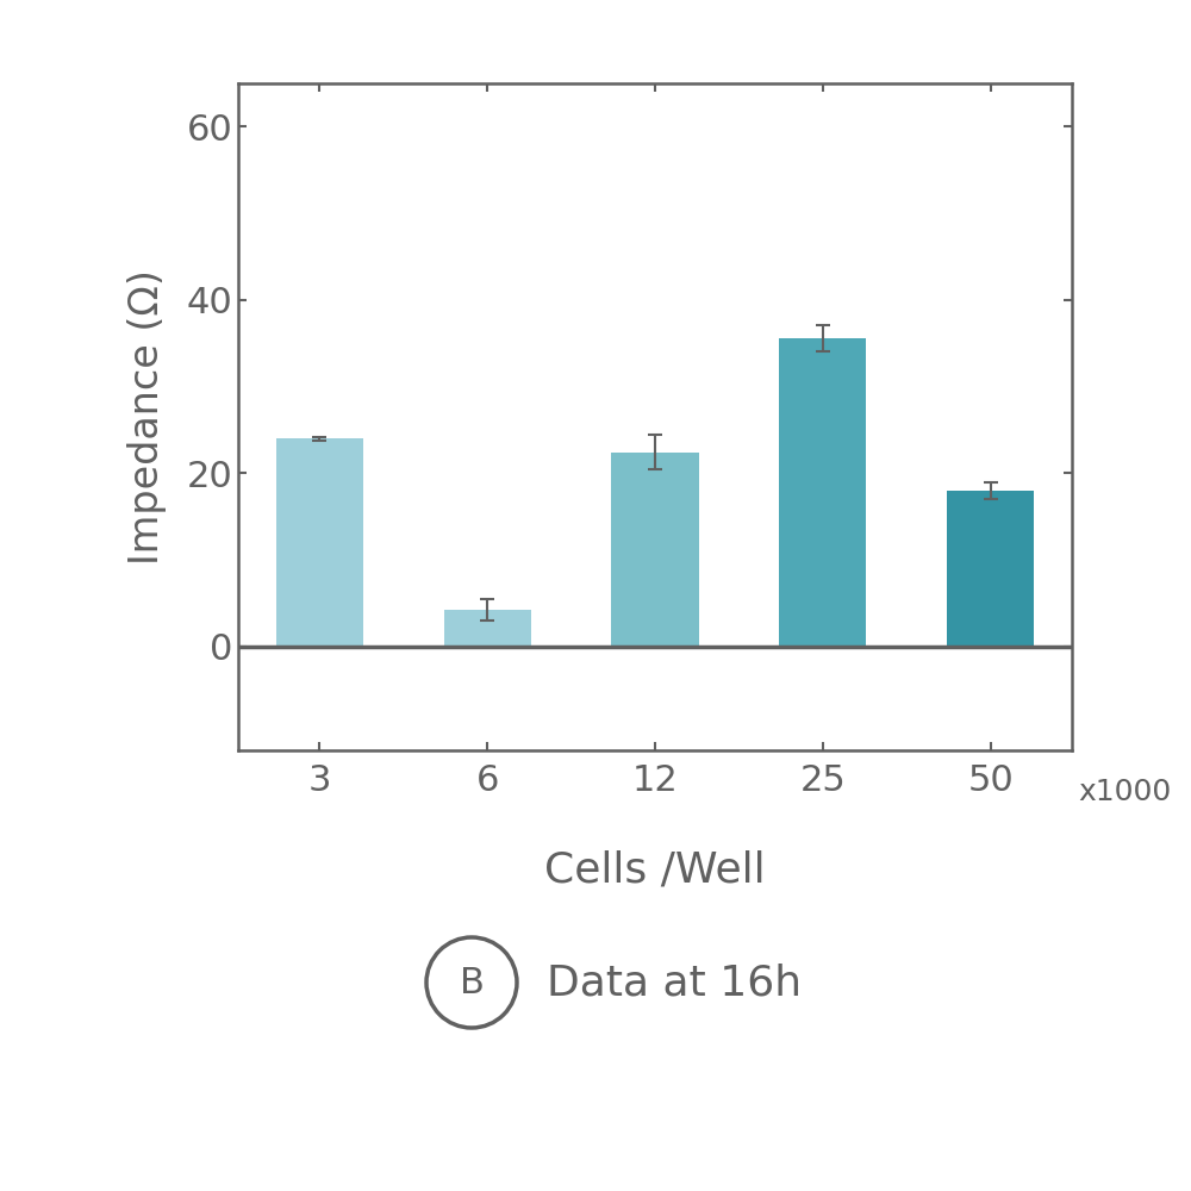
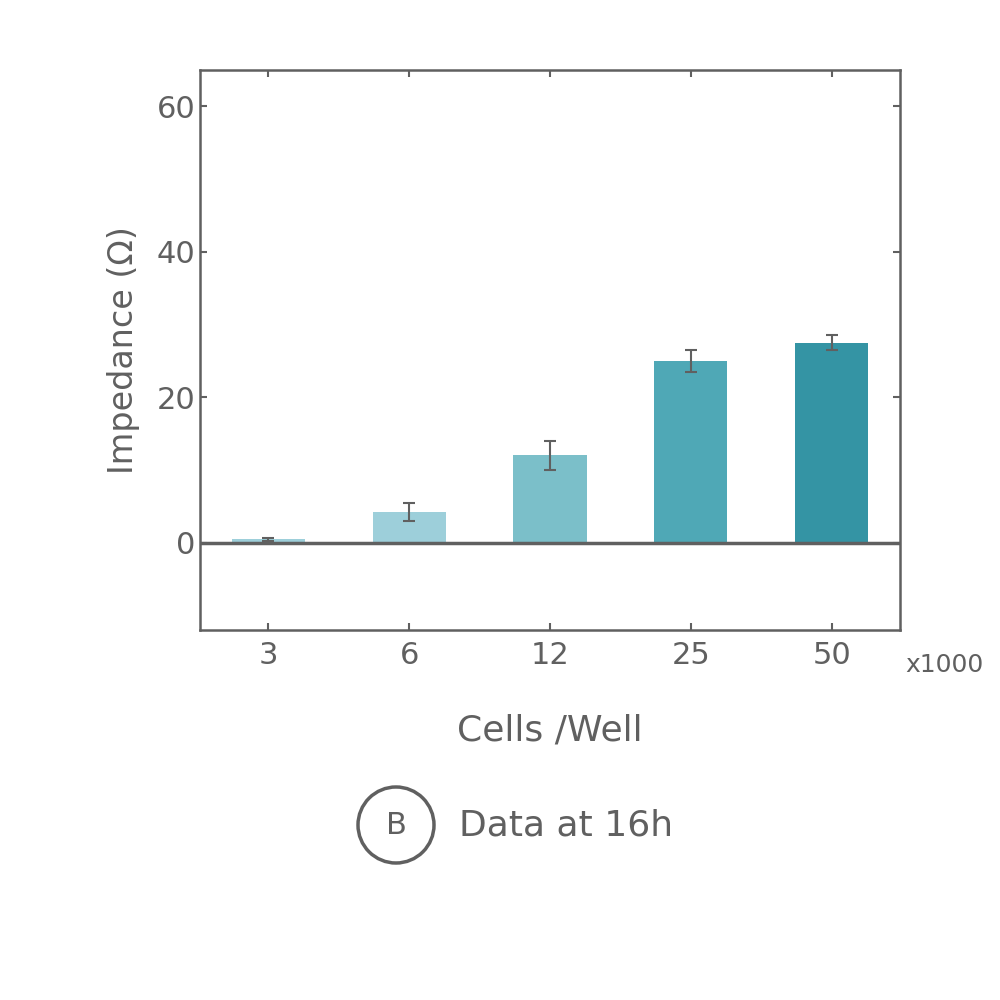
3: 24.0 -> 0.5
12: 22.4 -> 12.0
25: 35.6 -> 25.0
50: 18.0 -> 27.5
